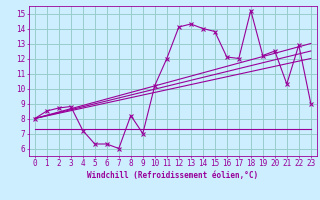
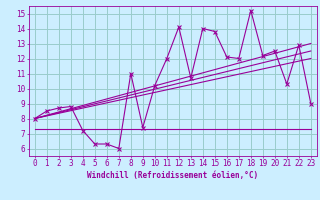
8: 8.2 -> 11.0
9: 7.0 -> 7.4
13: 14.3 -> 10.7
